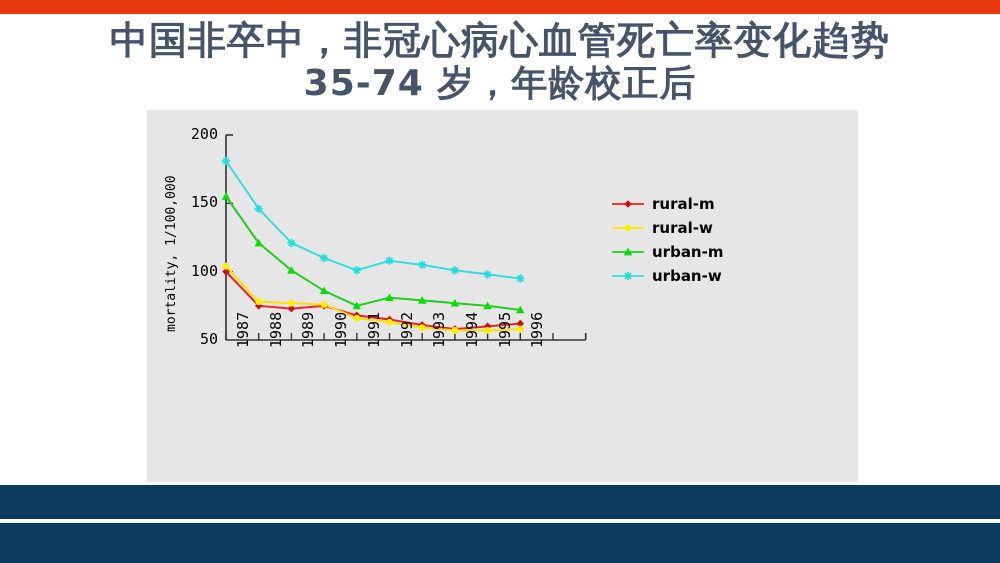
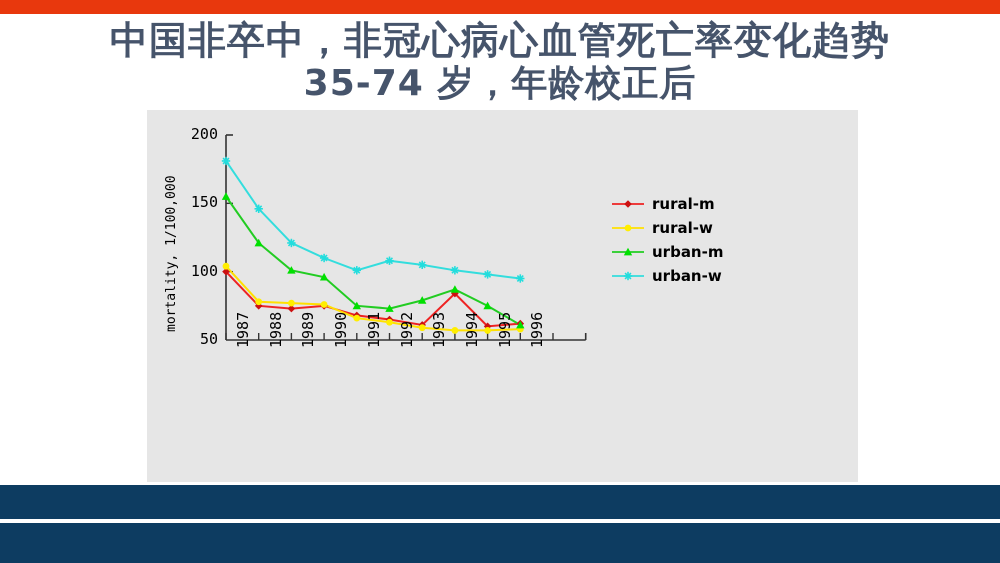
urban-m/1990: 86 -> 96
urban-m/1992: 81 -> 73
rural-m/1994: 58 -> 84
urban-m/1994: 77 -> 87
urban-m/1996: 72 -> 61
